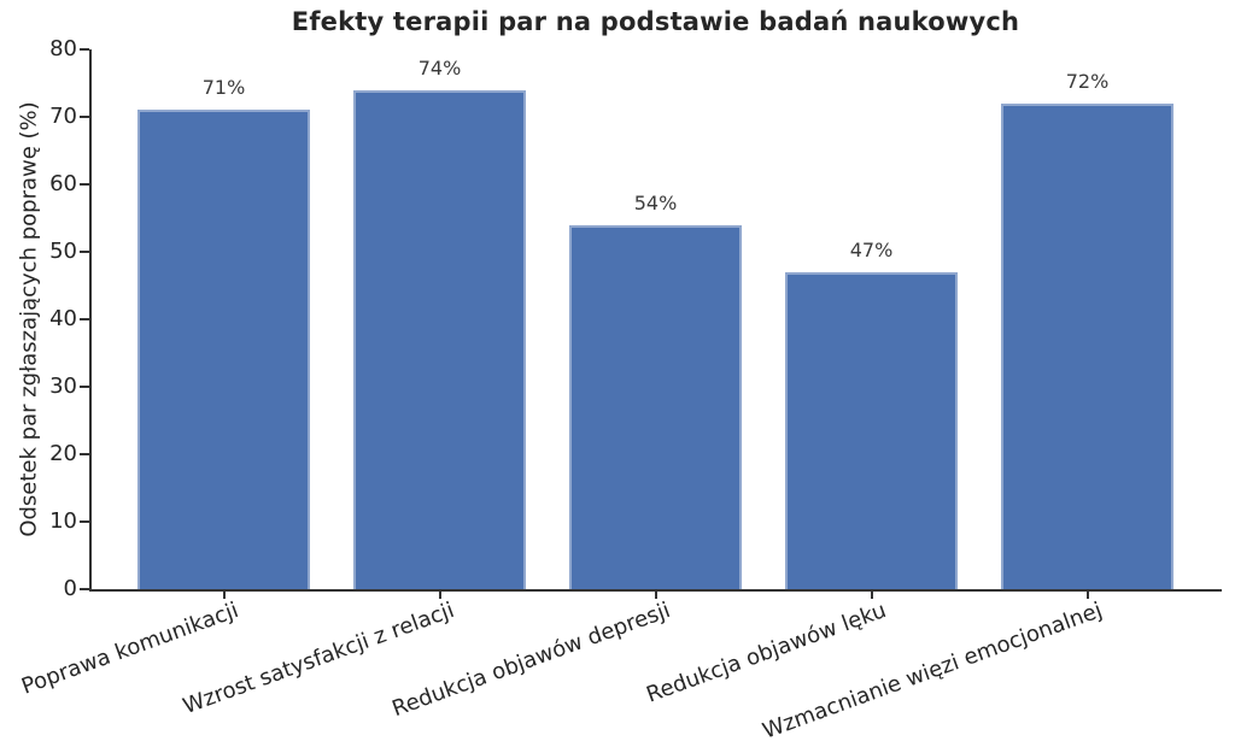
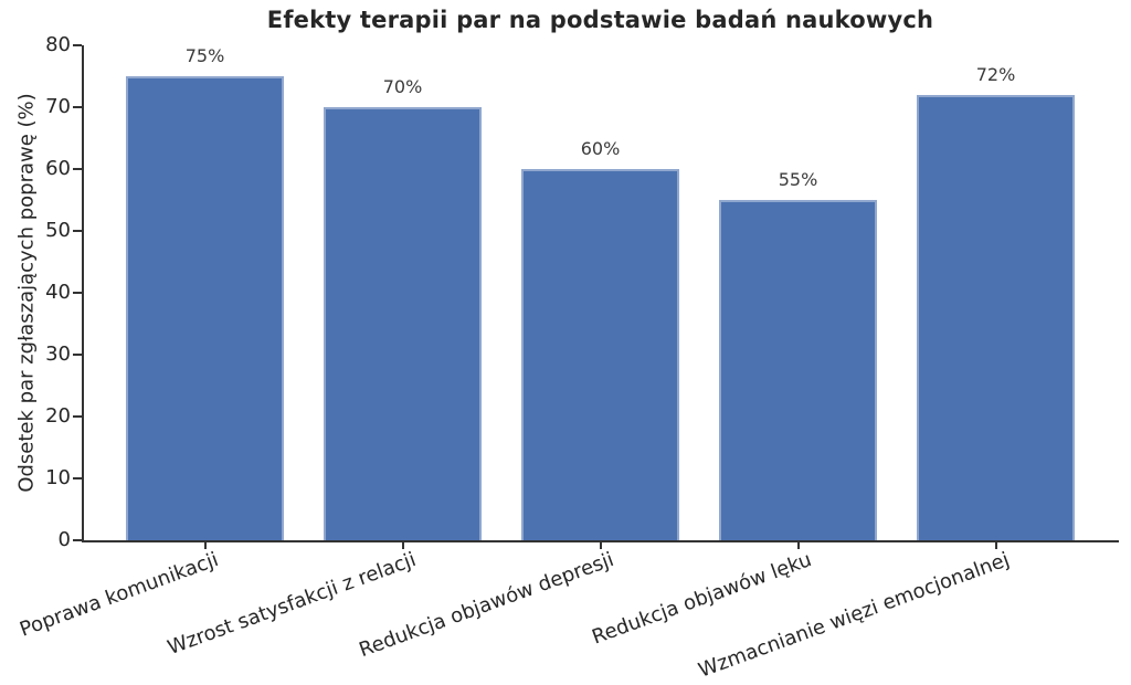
Poprawa komunikacji: 71% -> 75%
Wzrost satysfakcji z relacji: 74% -> 70%
Redukcja objawów depresji: 54% -> 60%
Redukcja objawów lęku: 47% -> 55%
